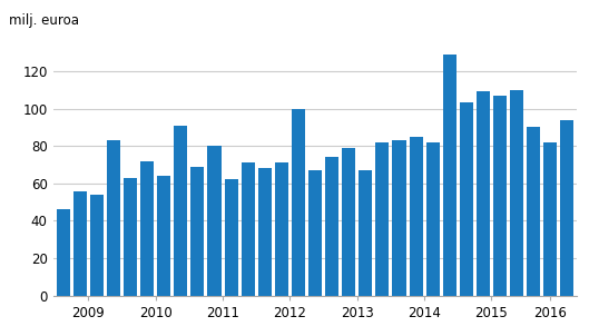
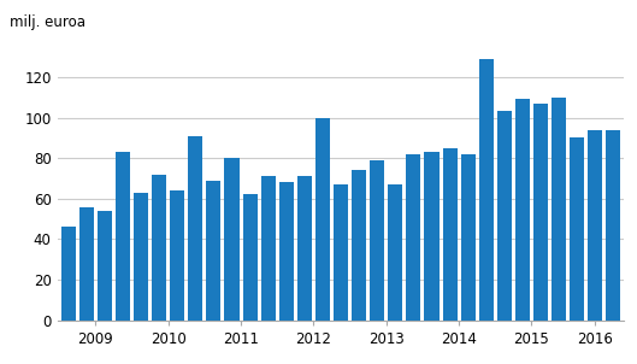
2016: 82 -> 94
